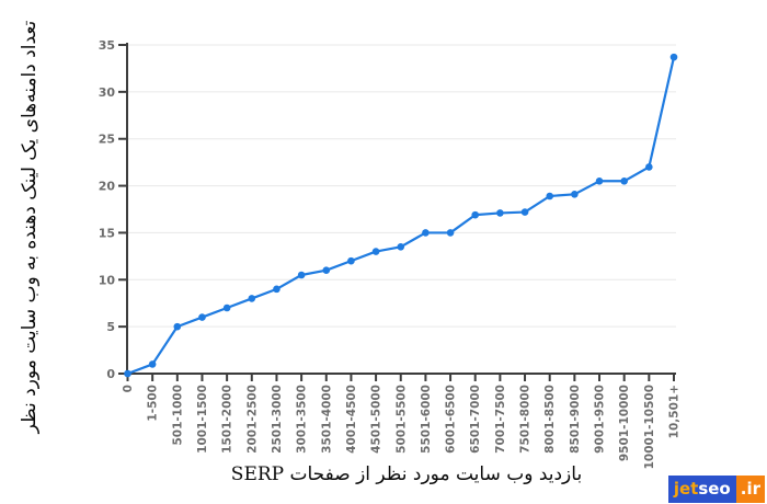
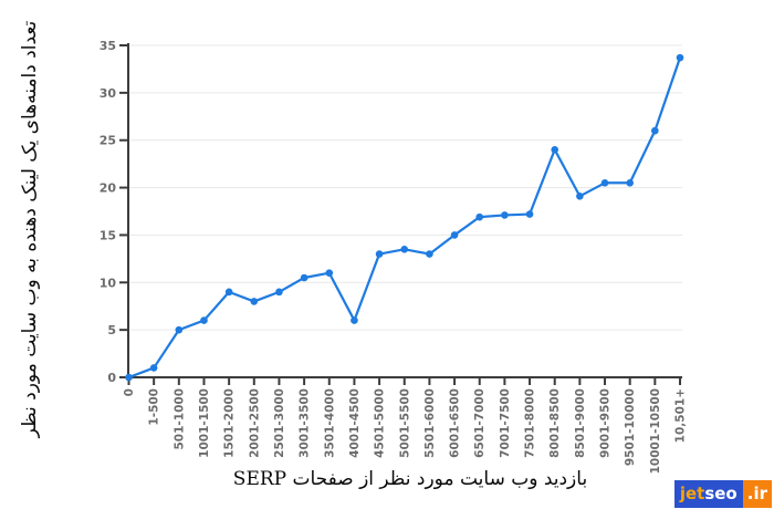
1501-2000: 7 -> 9
4001-4500: 12 -> 6
5501-6000: 15 -> 13
8001-8500: 19 -> 24
10001-10500: 22 -> 26
